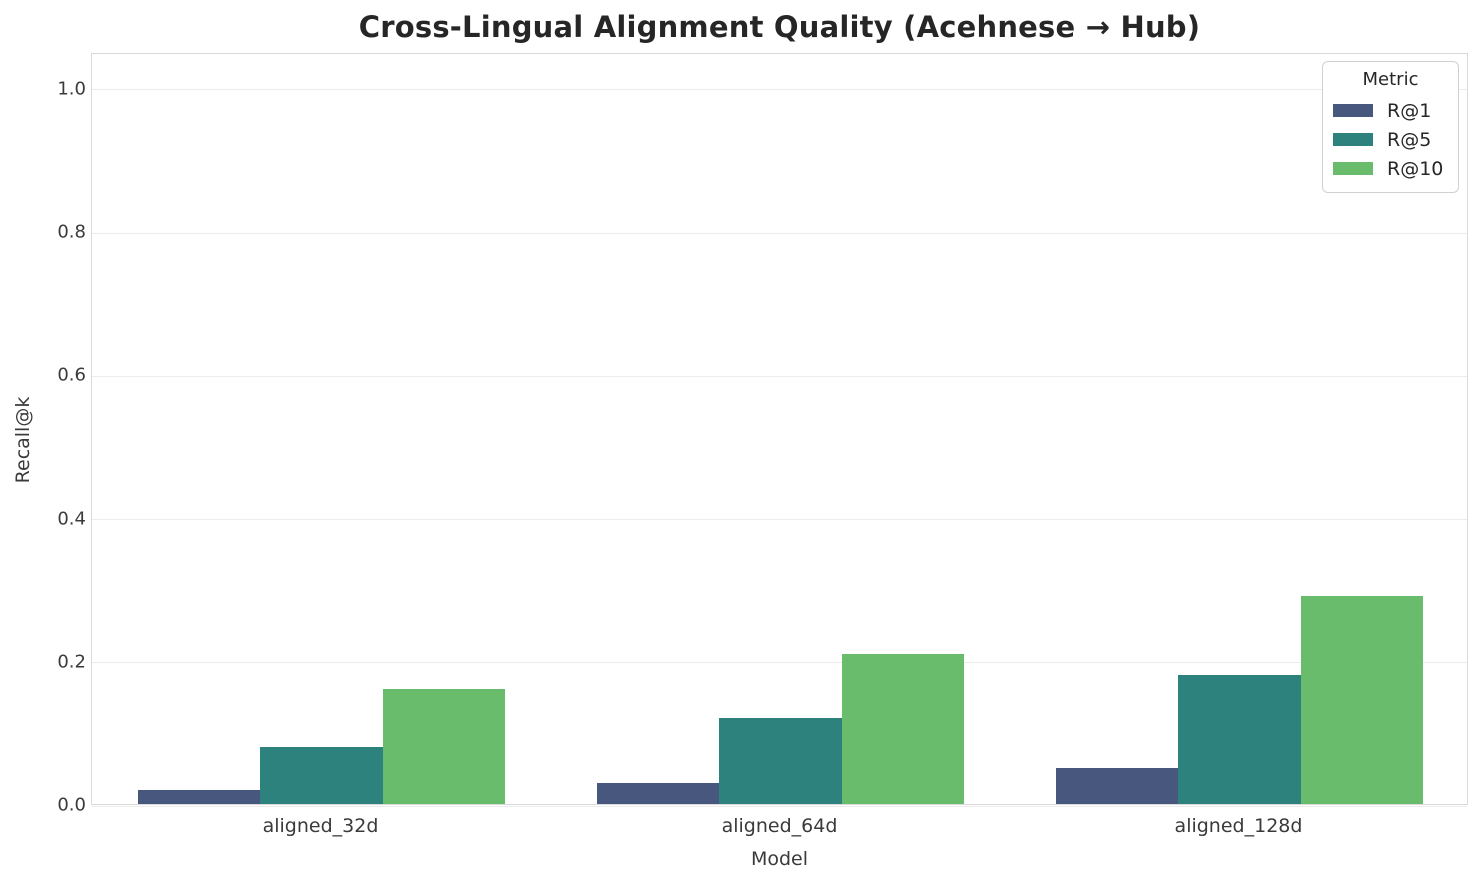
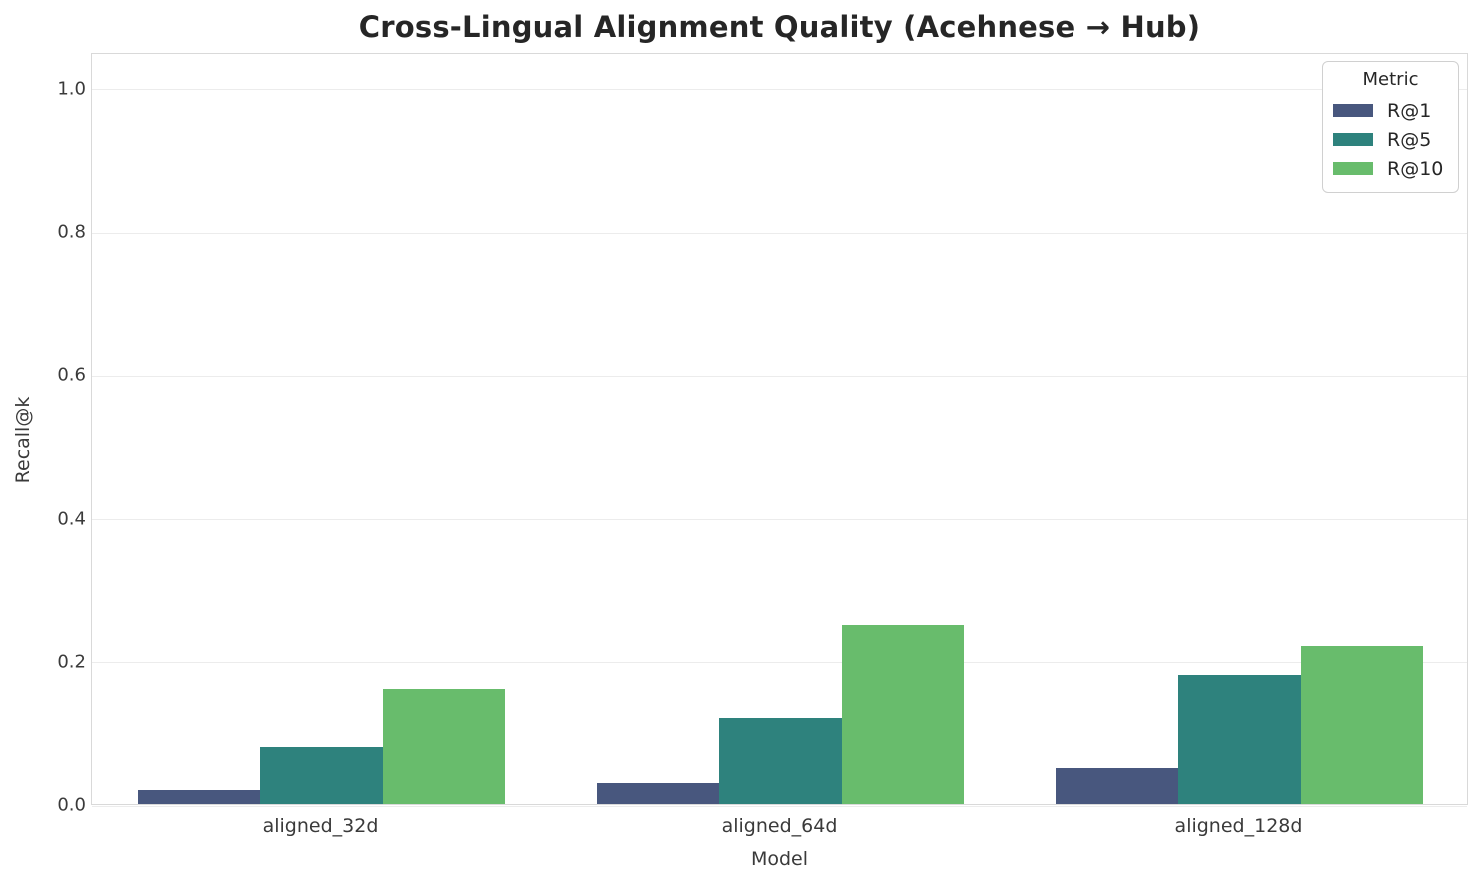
R@10/aligned_64d: 0.21 -> 0.25
R@10/aligned_128d: 0.29 -> 0.22
